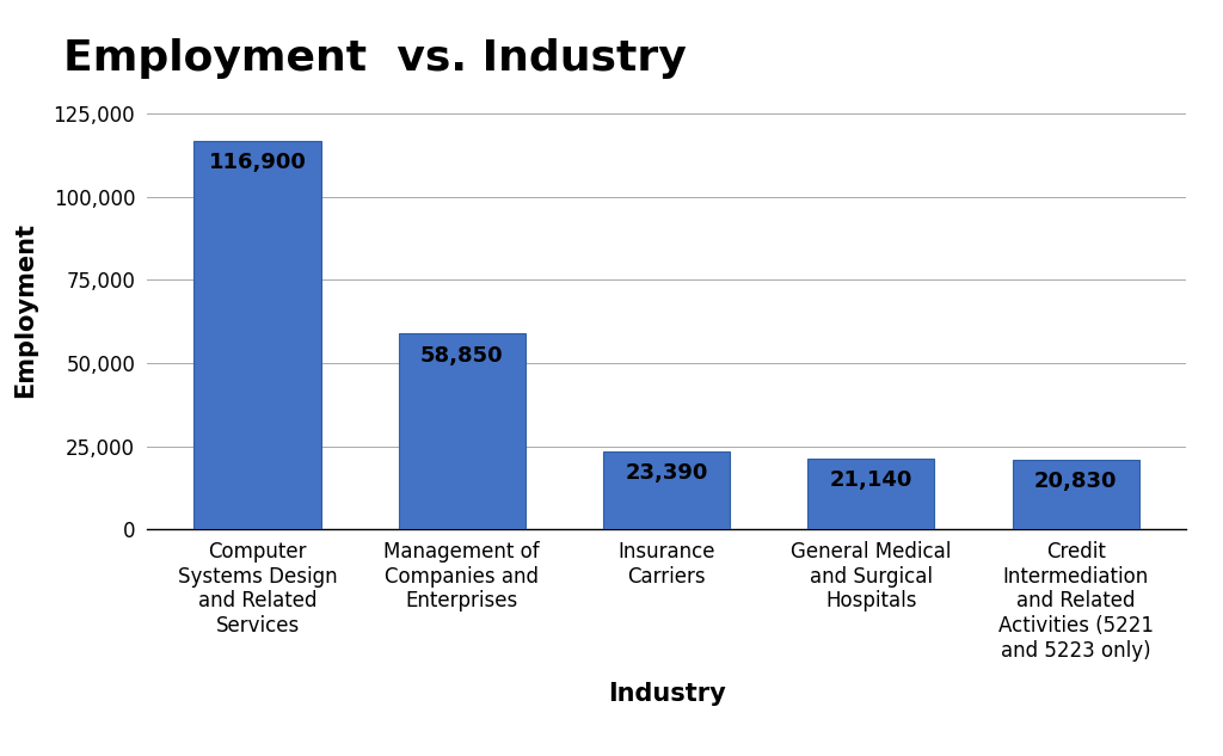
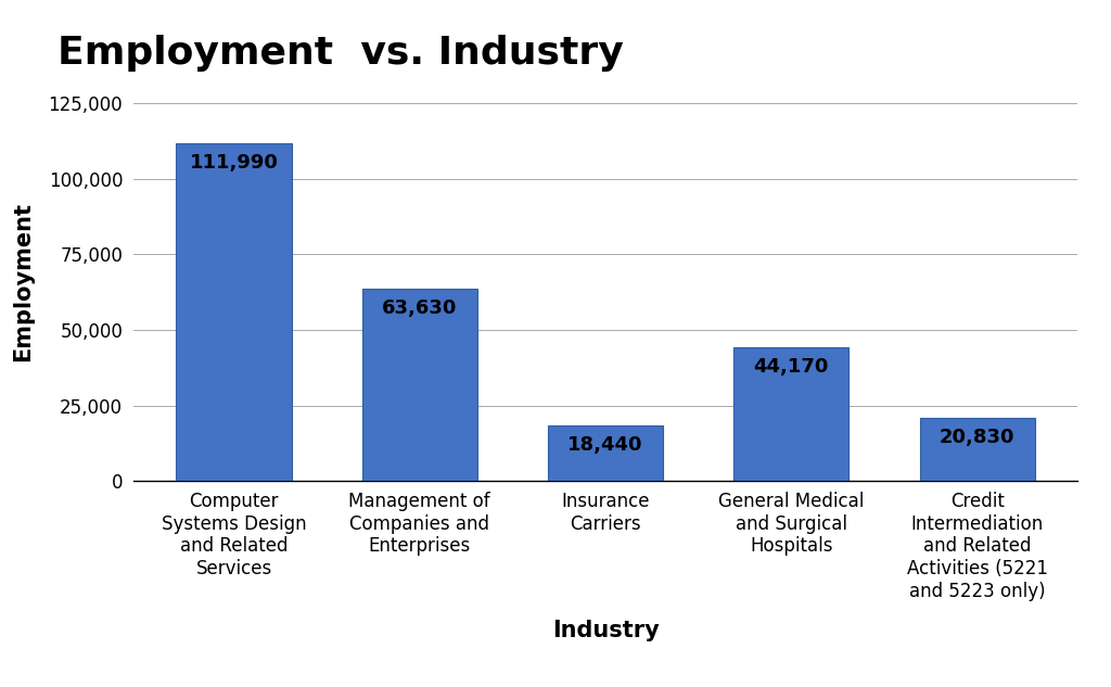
Computer Systems Design and Related Services: 116,900 -> 111,990
Management of Companies and Enterprises: 58,850 -> 63,630
Insurance Carriers: 23,390 -> 18,440
General Medical and Surgical Hospitals: 21,140 -> 44,170
